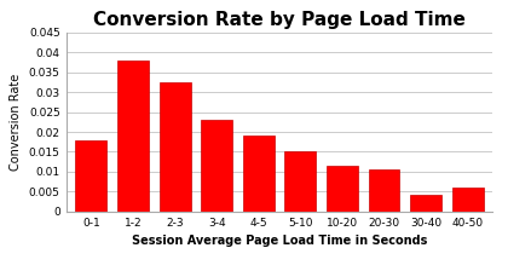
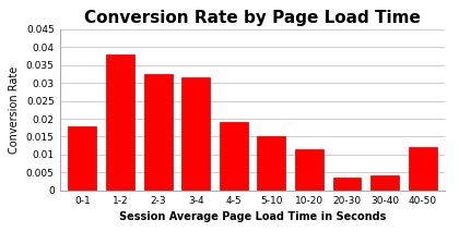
3-4: 0.0230 -> 0.0315
20-30: 0.0105 -> 0.0035
40-50: 0.0060 -> 0.0120
